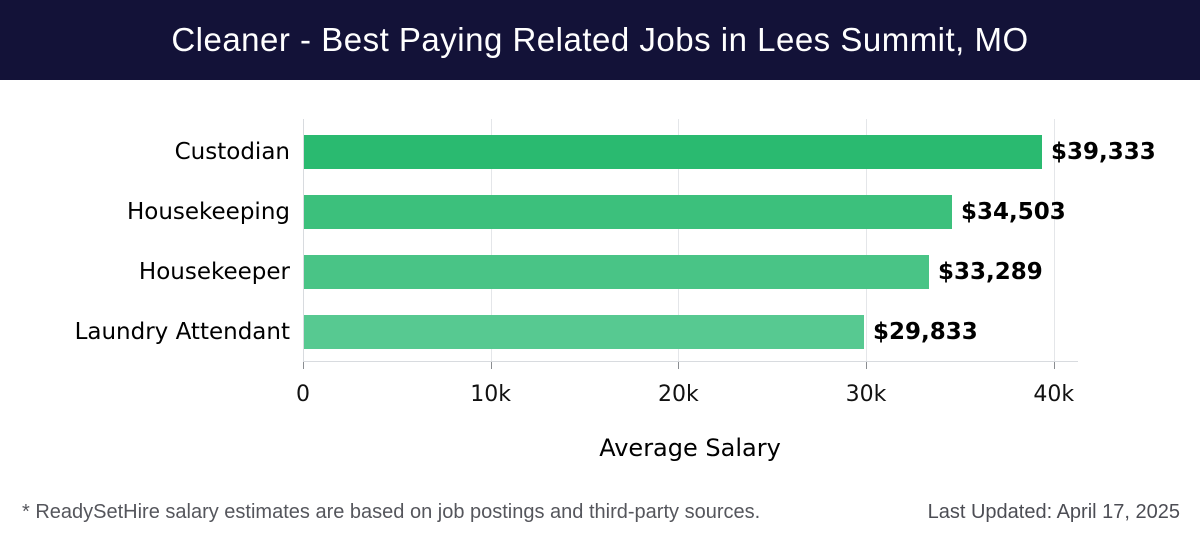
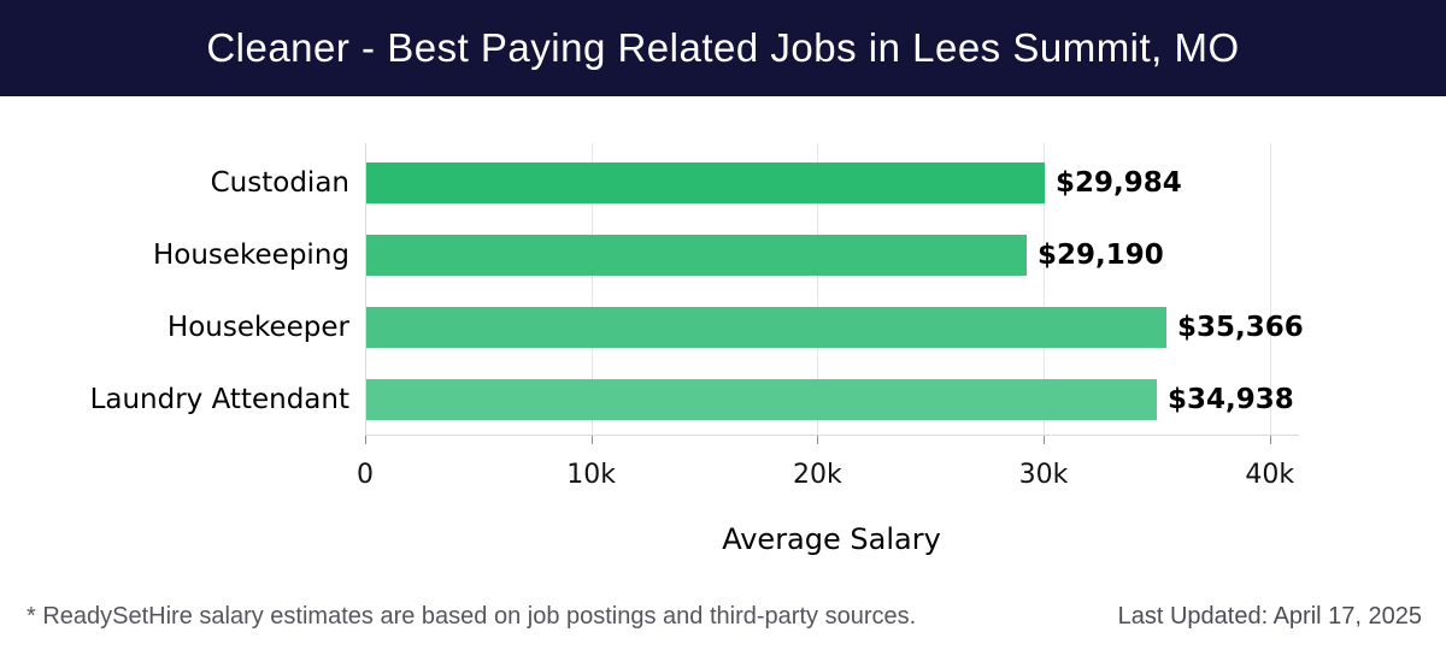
Custodian: $39,333 -> $29,984
Housekeeping: $34,503 -> $29,190
Housekeeper: $33,289 -> $35,366
Laundry Attendant: $29,833 -> $34,938
